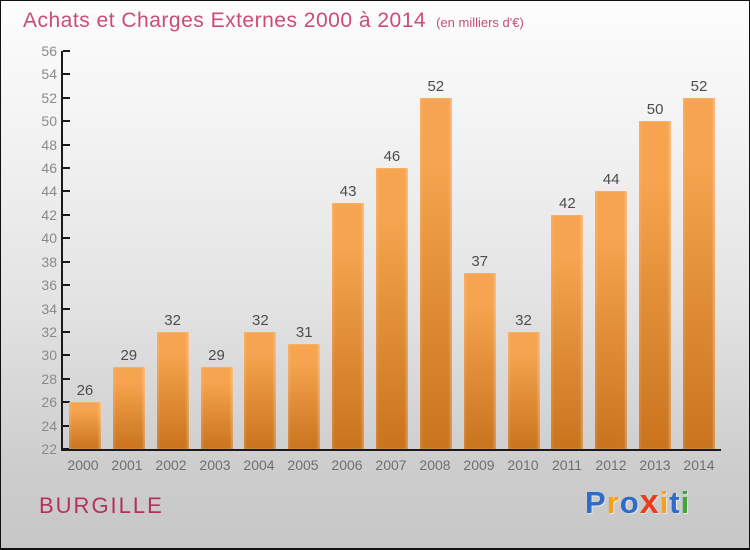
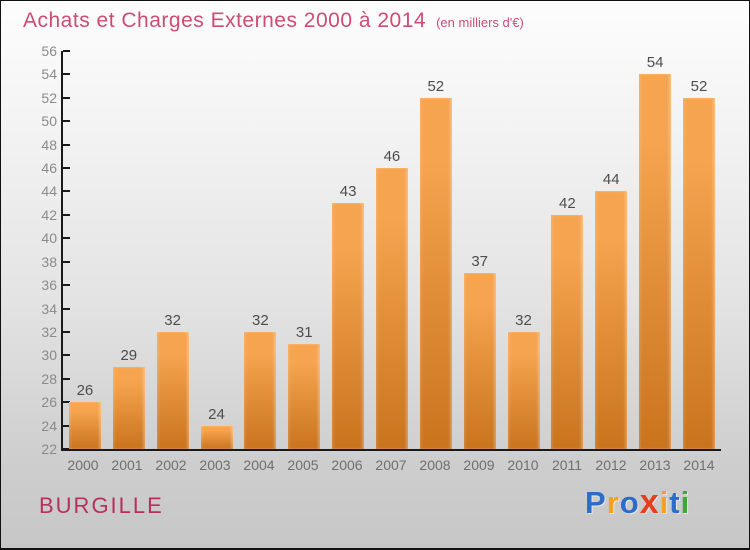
2003: 29 -> 24
2013: 50 -> 54
